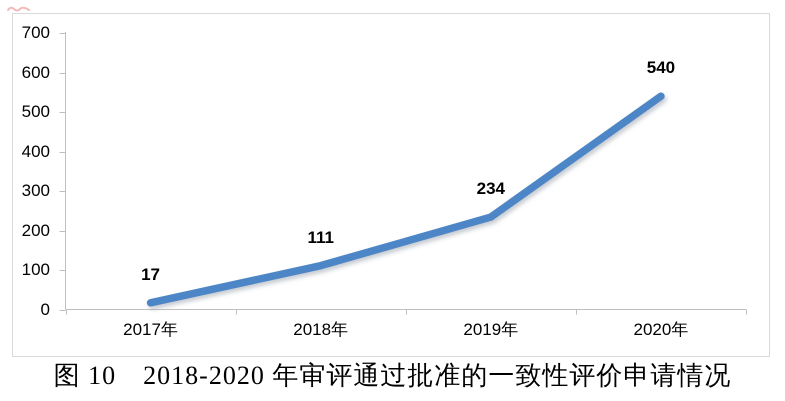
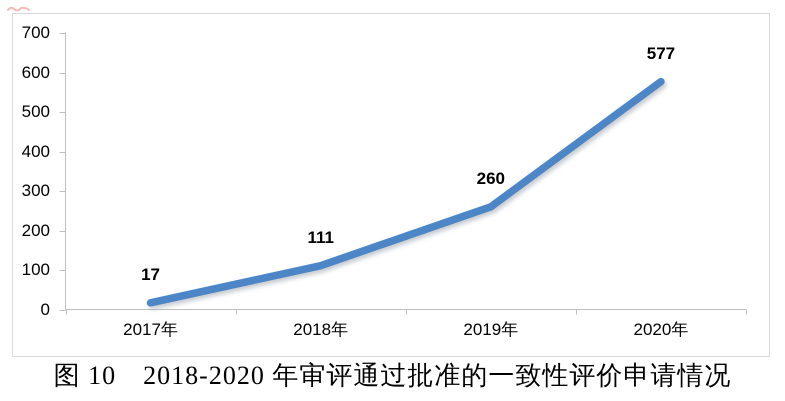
2019年: 234 -> 260
2020年: 540 -> 577
